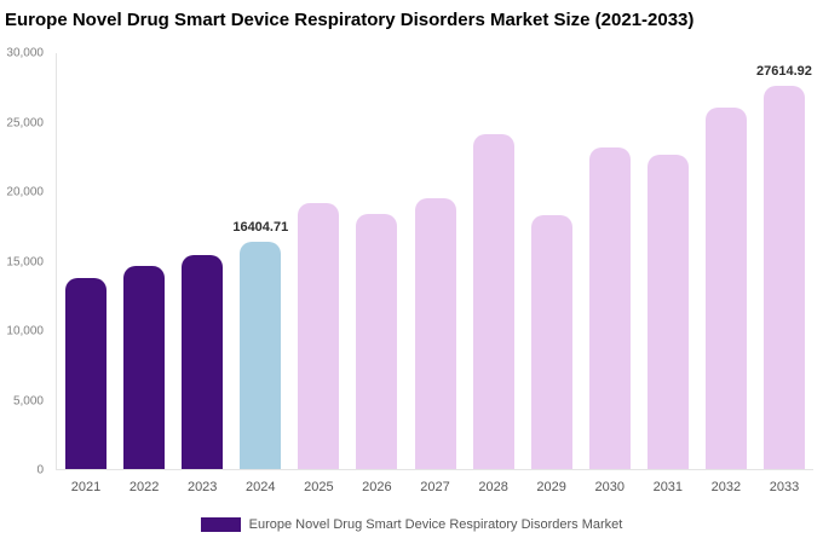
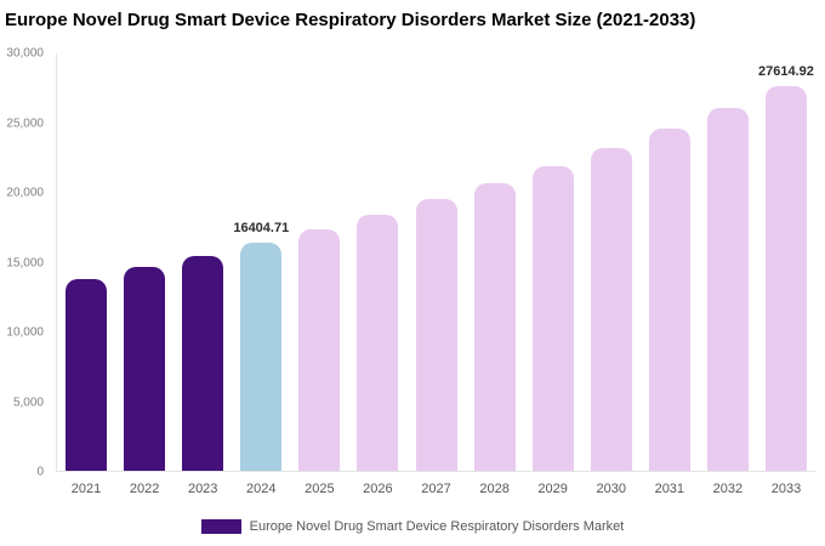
2025: 19200 -> 17400
2028: 24200 -> 20700
2029: 18300 -> 21900
2031: 22700 -> 24600
